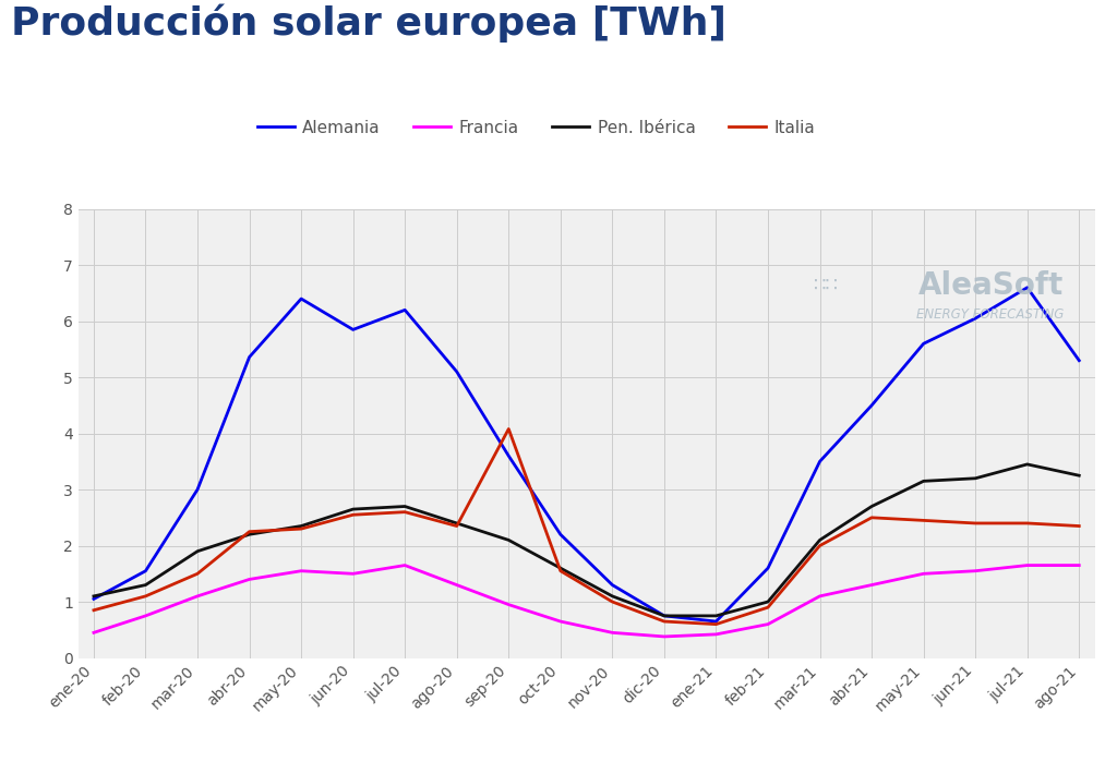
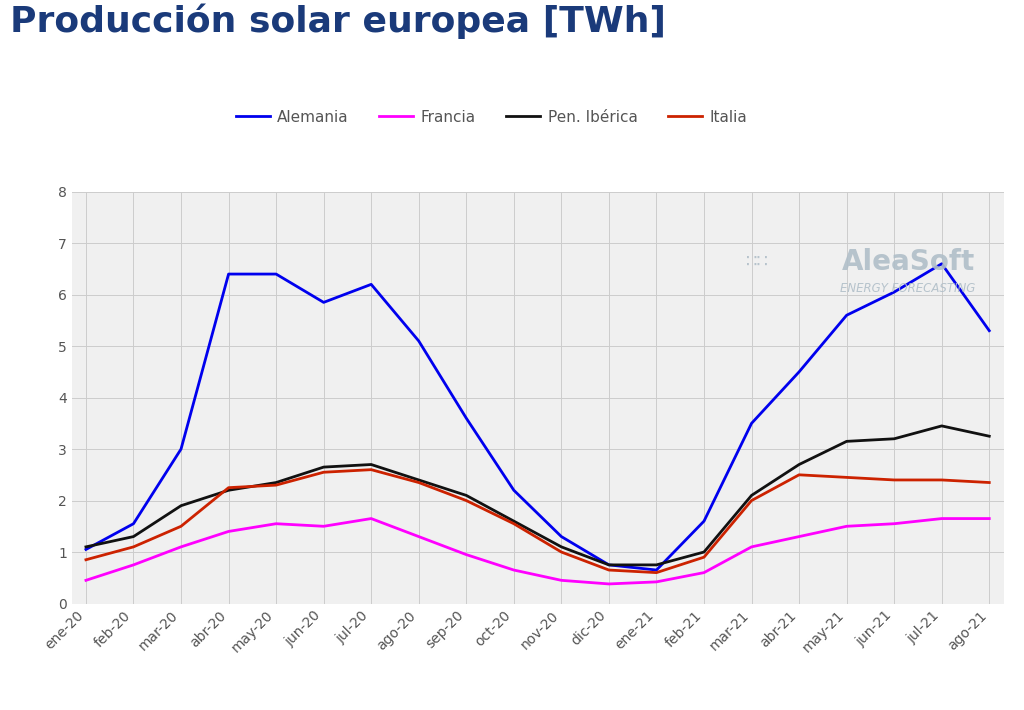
Alemania/abr-20: 5.36 -> 6.40
Italia/sep-20: 4.08 -> 2.00
